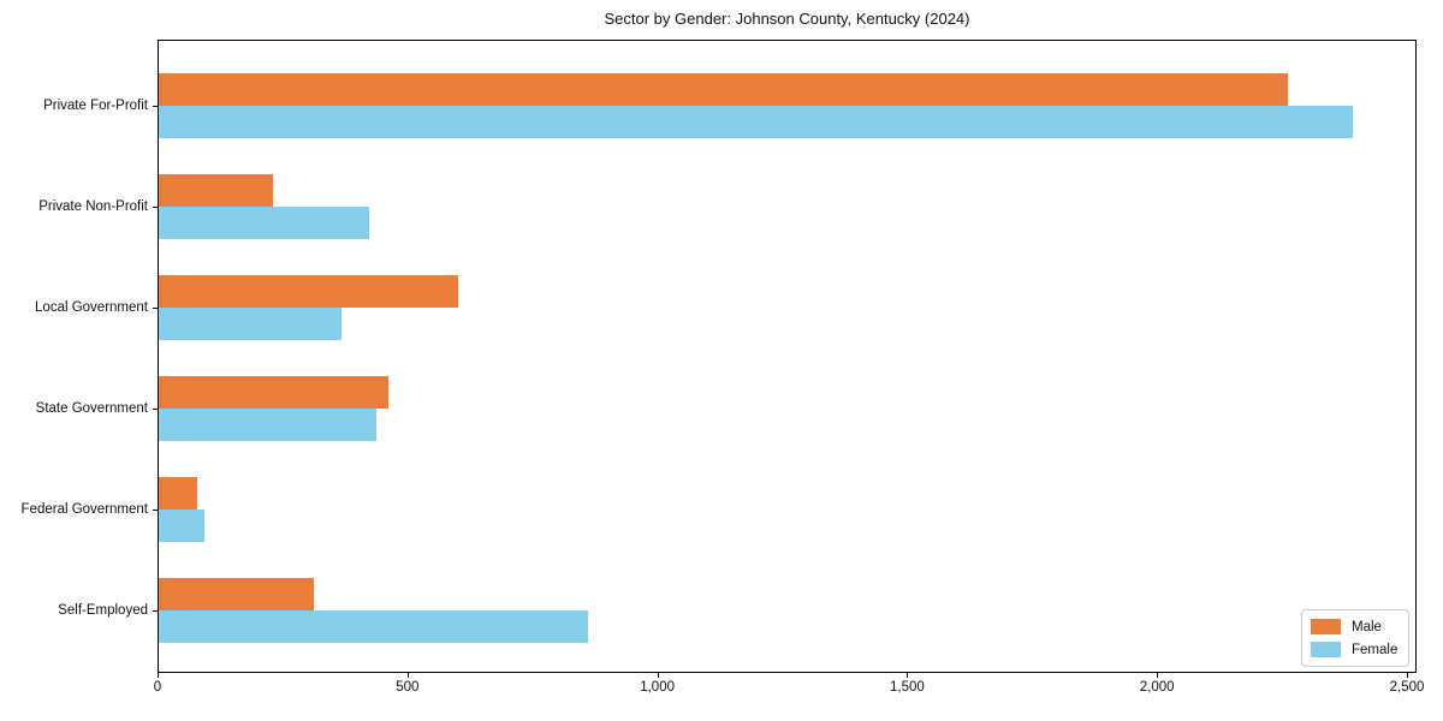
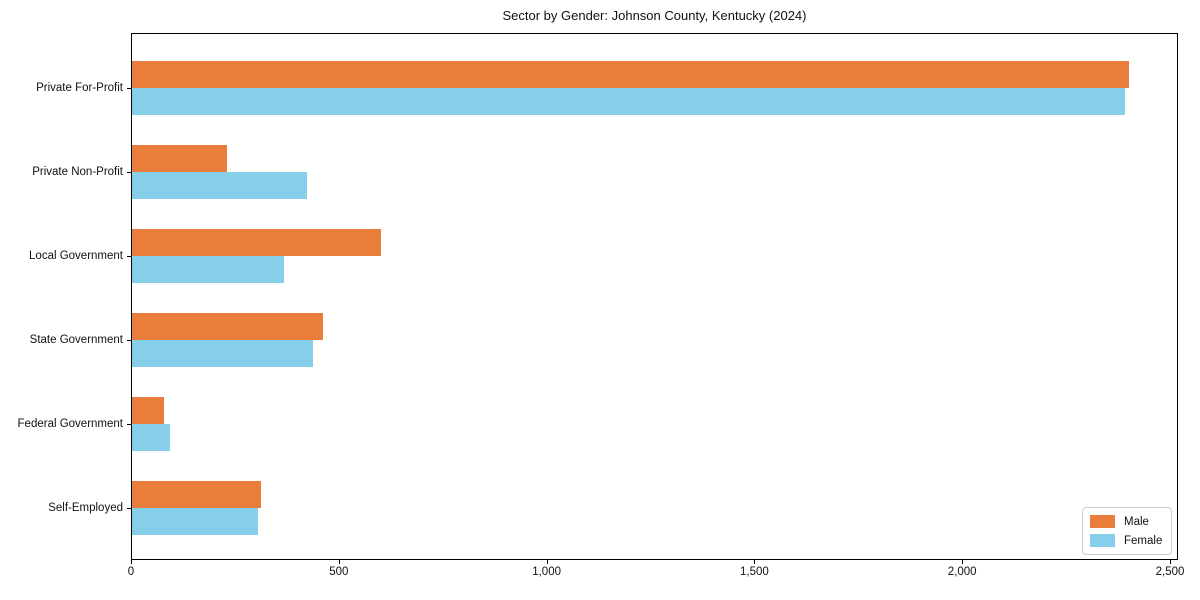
Male/Private For-Profit: 2260 -> 2400
Female/Self-Employed: 860 -> 300
